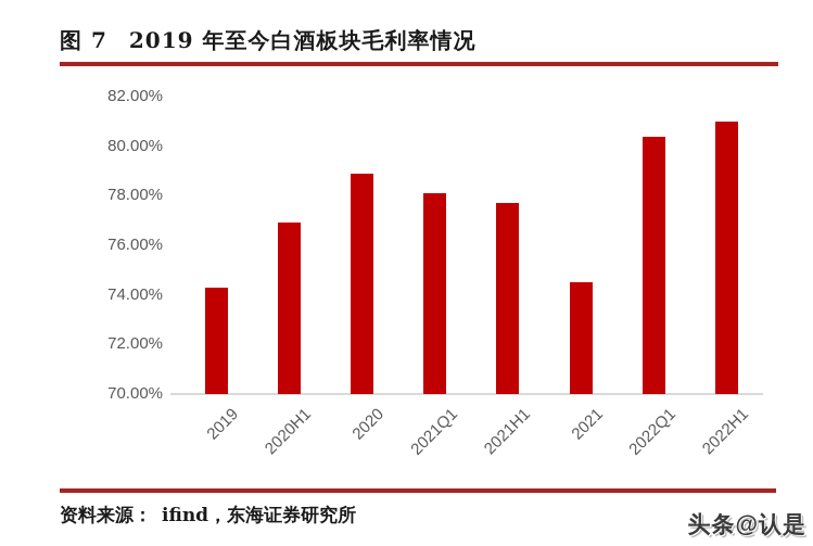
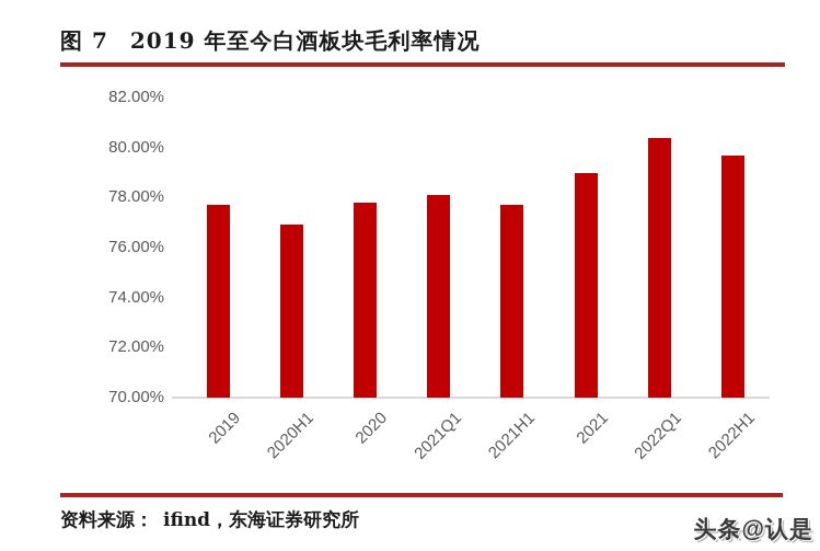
2019: 74.3% -> 77.7%
2020: 78.9% -> 77.8%
2021: 74.5% -> 79.0%
2022H1: 81.0% -> 79.7%
